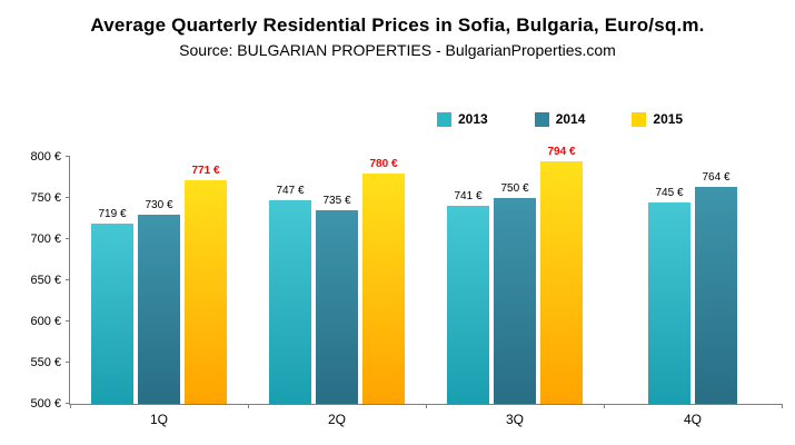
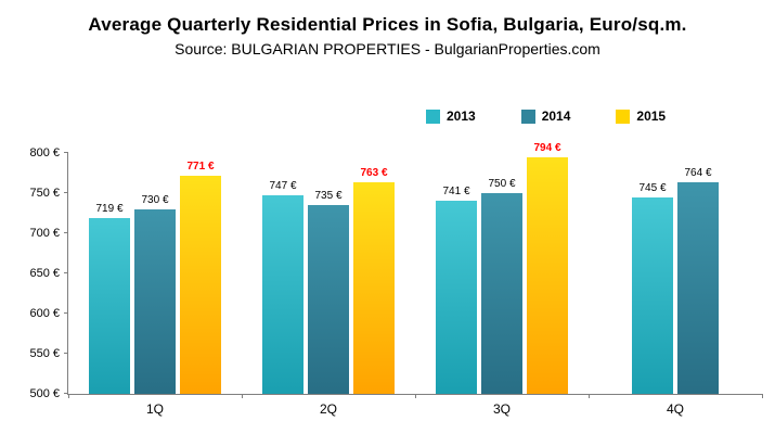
2015/2Q: 780 -> 763
